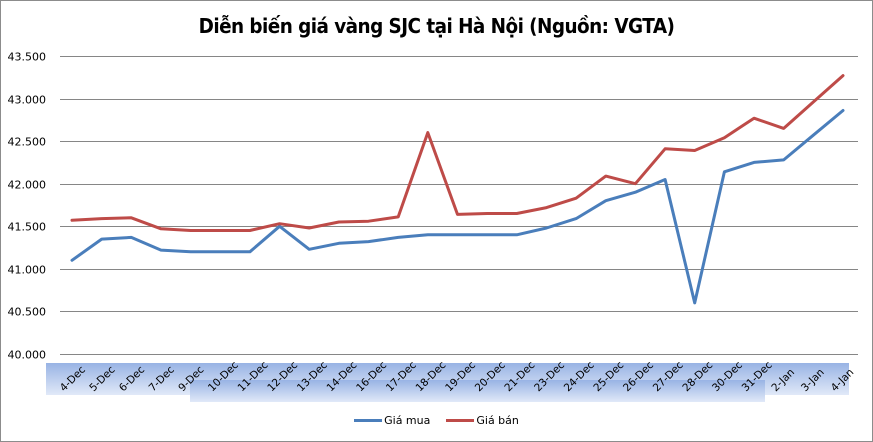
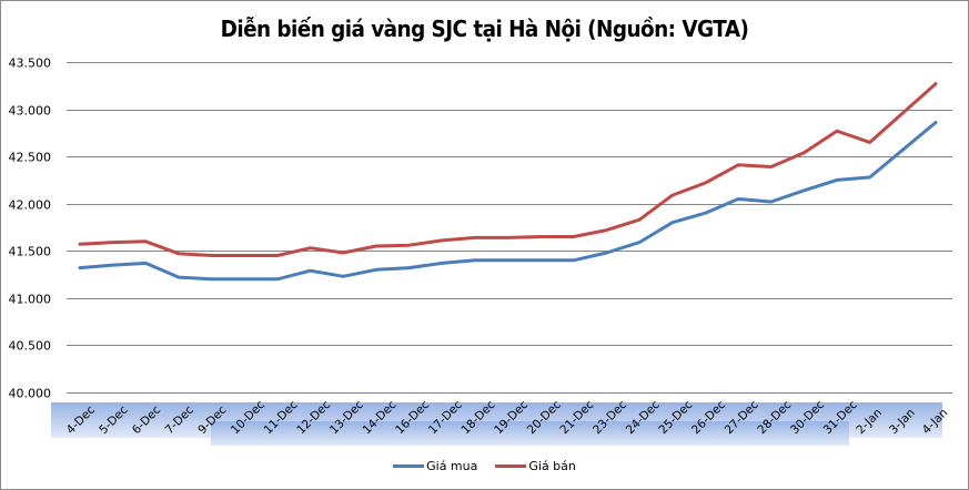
Giá mua/4-Dec: 41100 -> 41300
Giá mua/12-Dec: 41500 -> 41300
Giá bán/18-Dec: 42600 -> 41600
Giá bán/26-Dec: 42000 -> 42200
Giá mua/28-Dec: 40600 -> 42000
